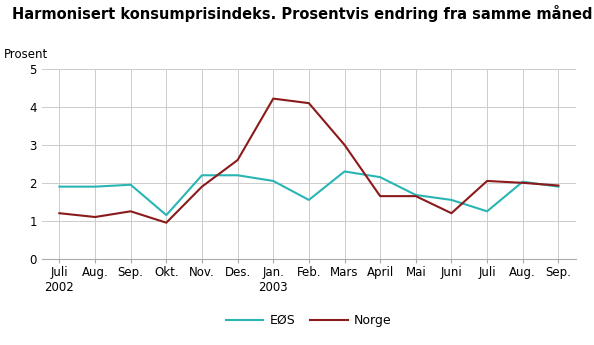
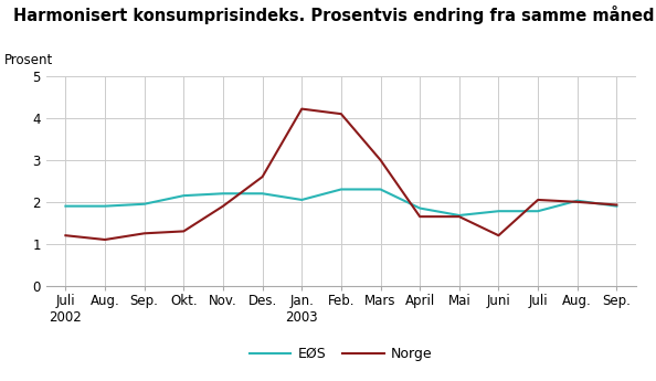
EØS/Okt.: 1.15 -> 2.15
Norge/Okt.: 0.95 -> 1.30
EØS/Feb.: 1.55 -> 2.30
EØS/April: 2.15 -> 1.85
EØS/Juni: 1.55 -> 1.78
EØS/Juli: 1.25 -> 1.78
